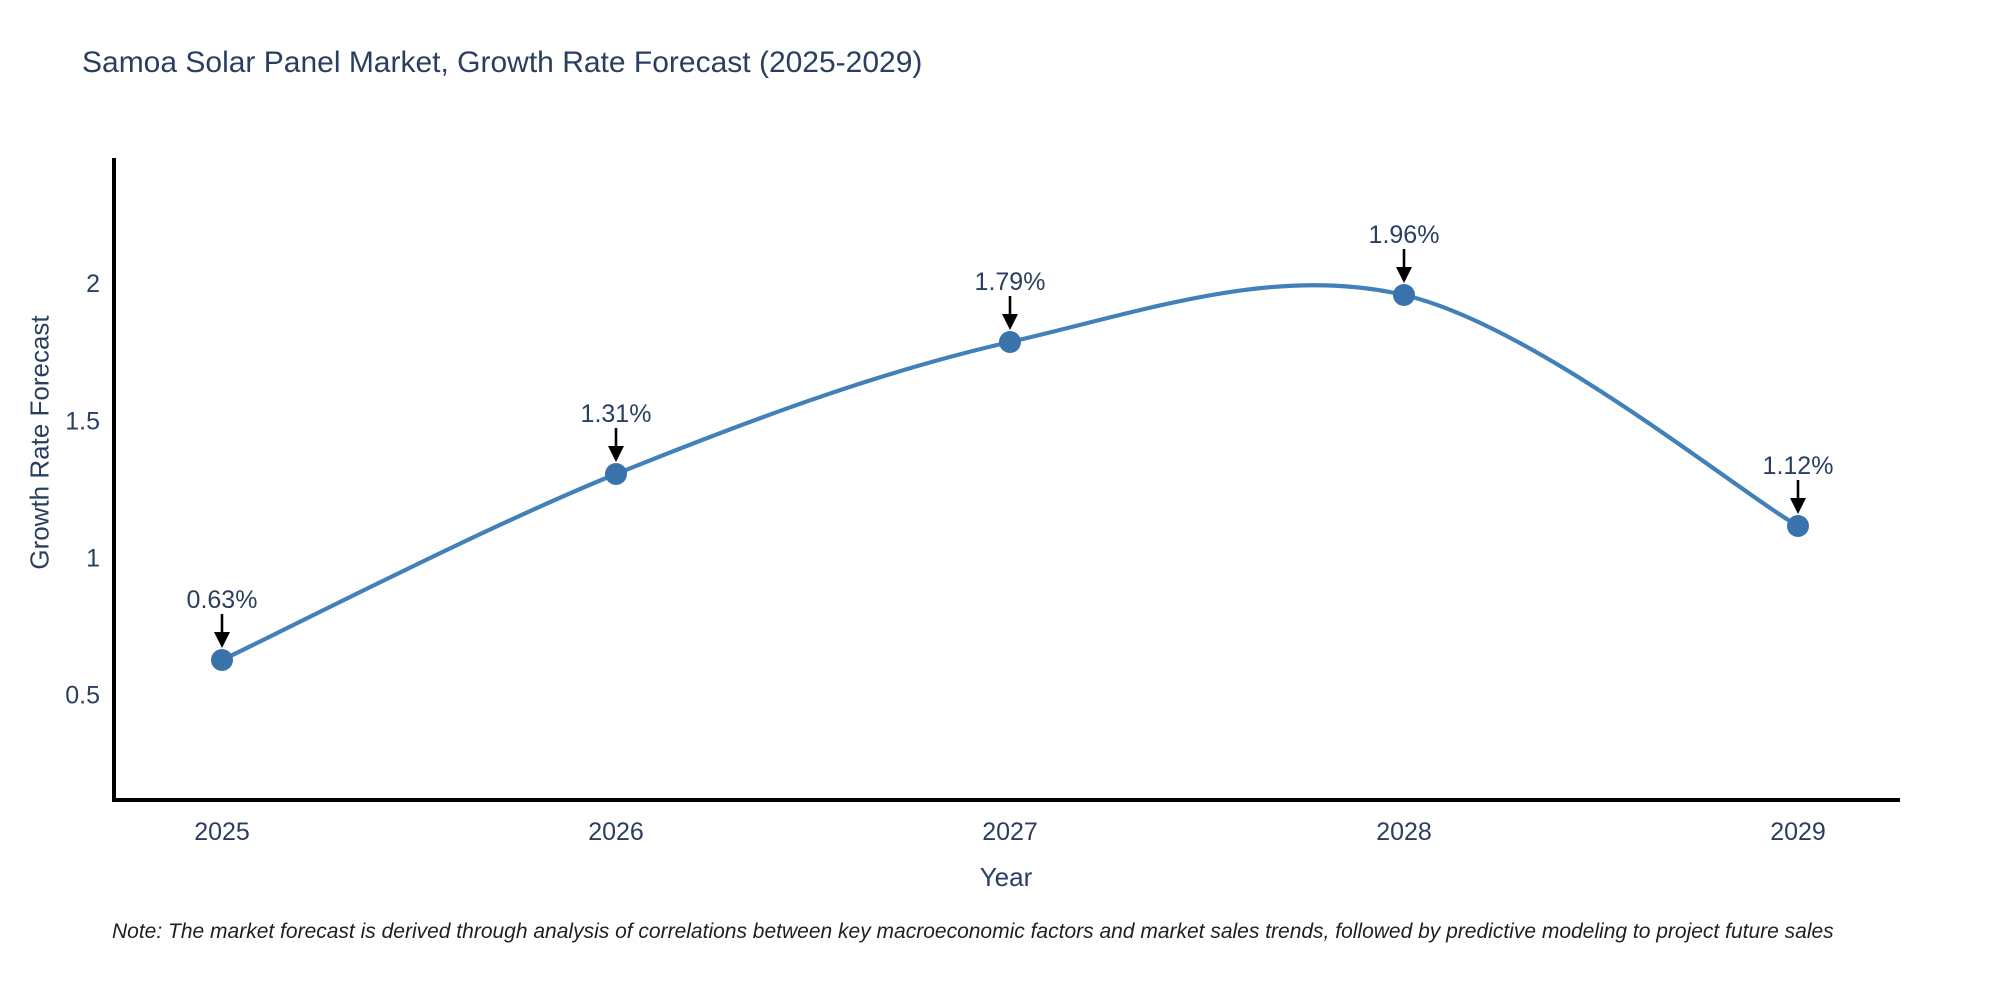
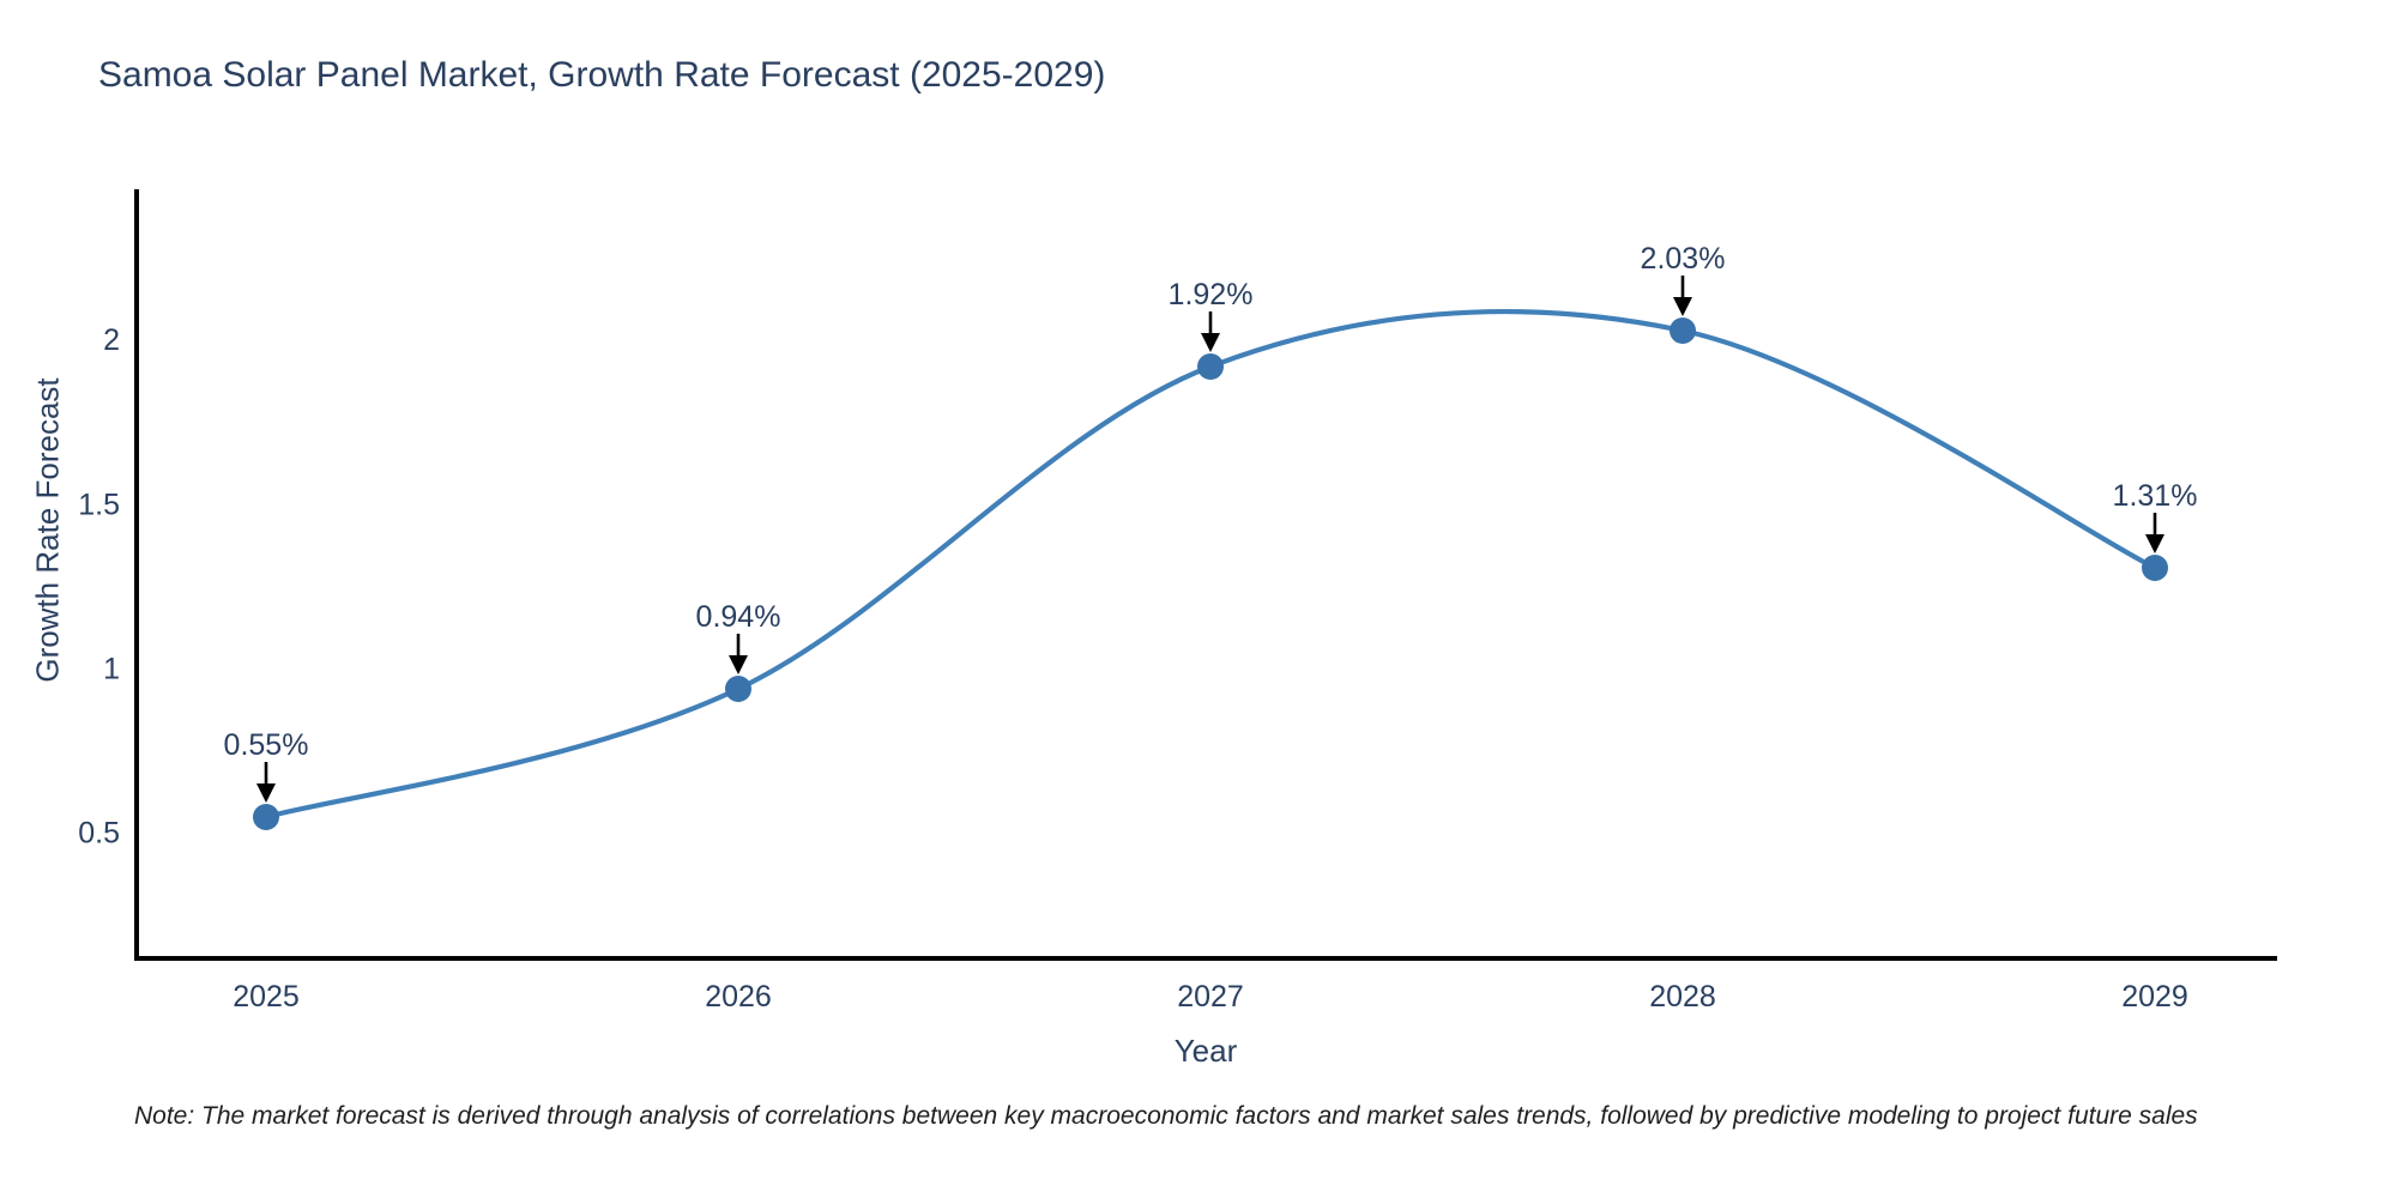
2025: 0.63% -> 0.55%
2026: 1.31% -> 0.94%
2027: 1.79% -> 1.92%
2028: 1.96% -> 2.03%
2029: 1.12% -> 1.31%
